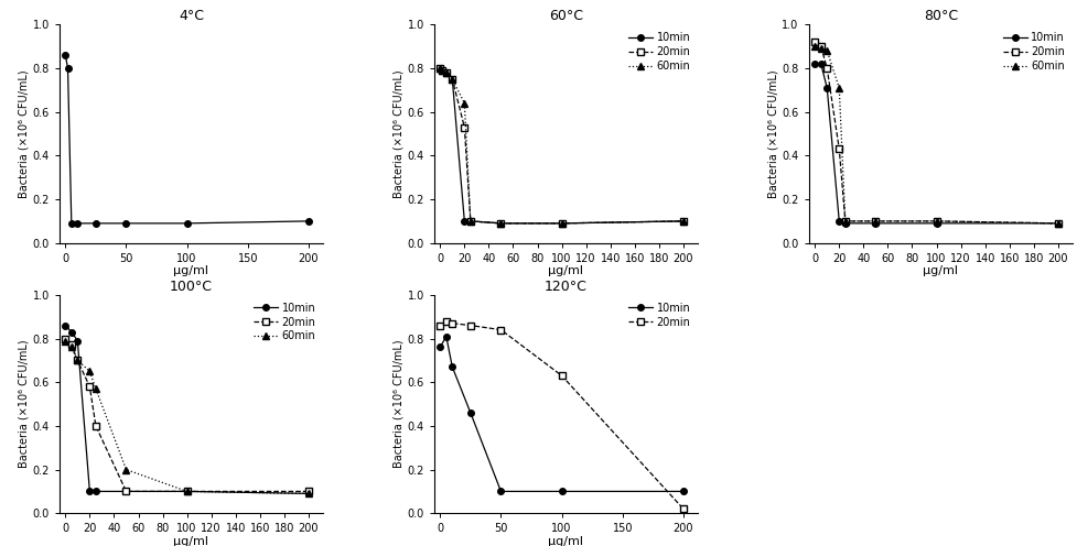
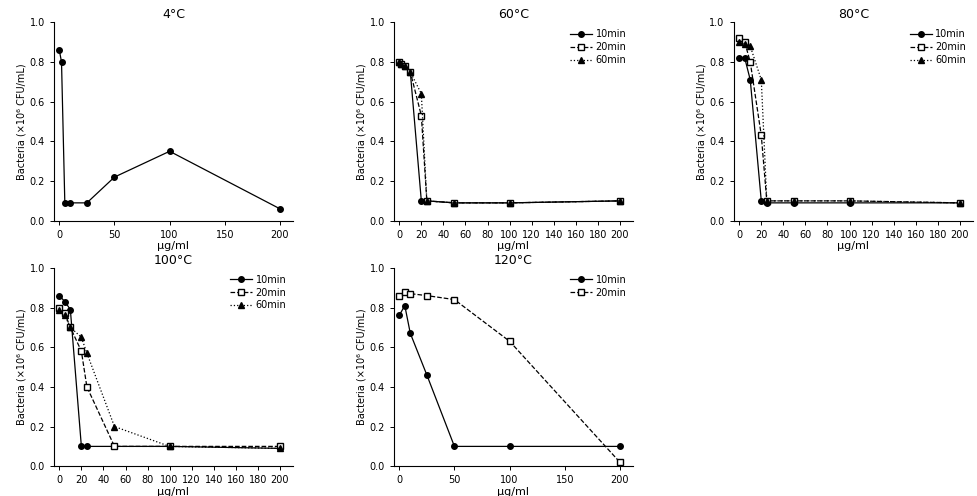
4°C/50: 0.09 -> 0.22
4°C/100: 0.09 -> 0.35
4°C/200: 0.10 -> 0.06
